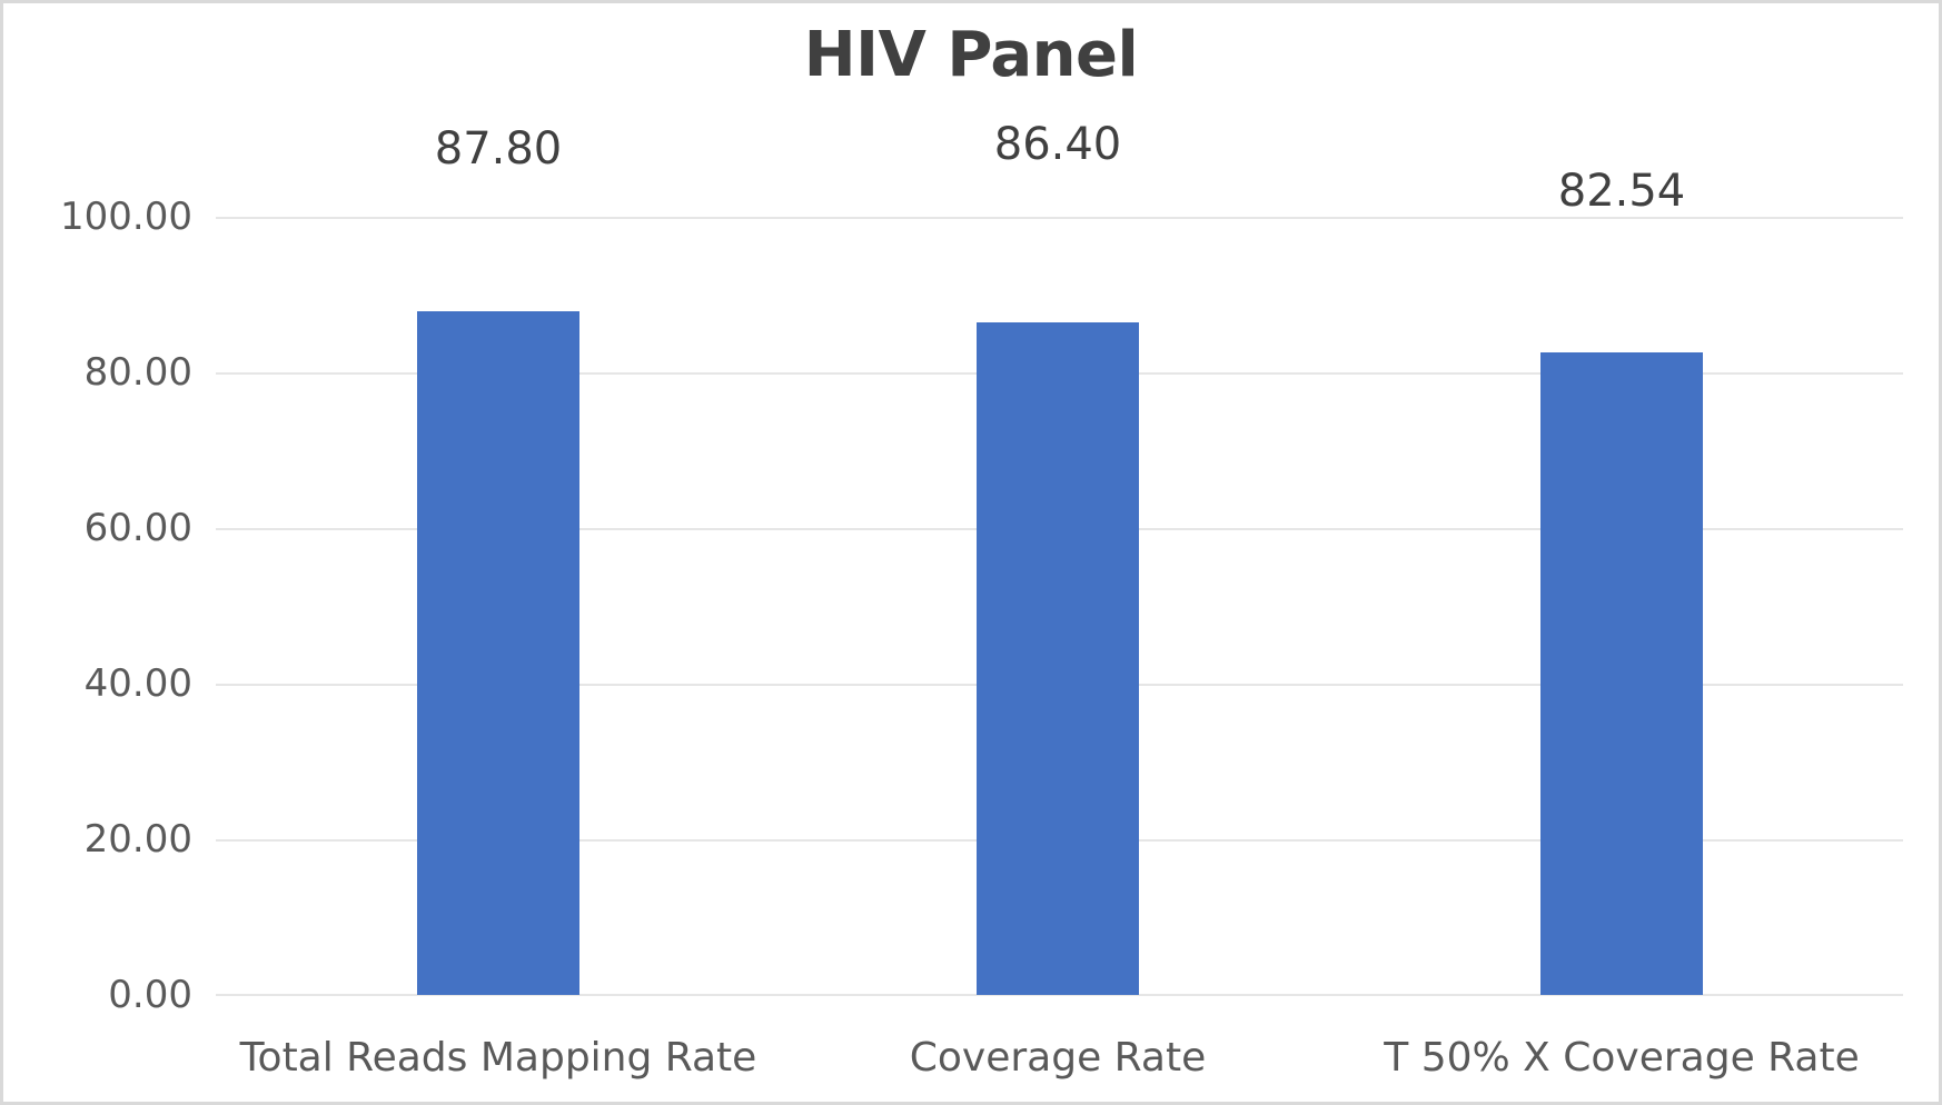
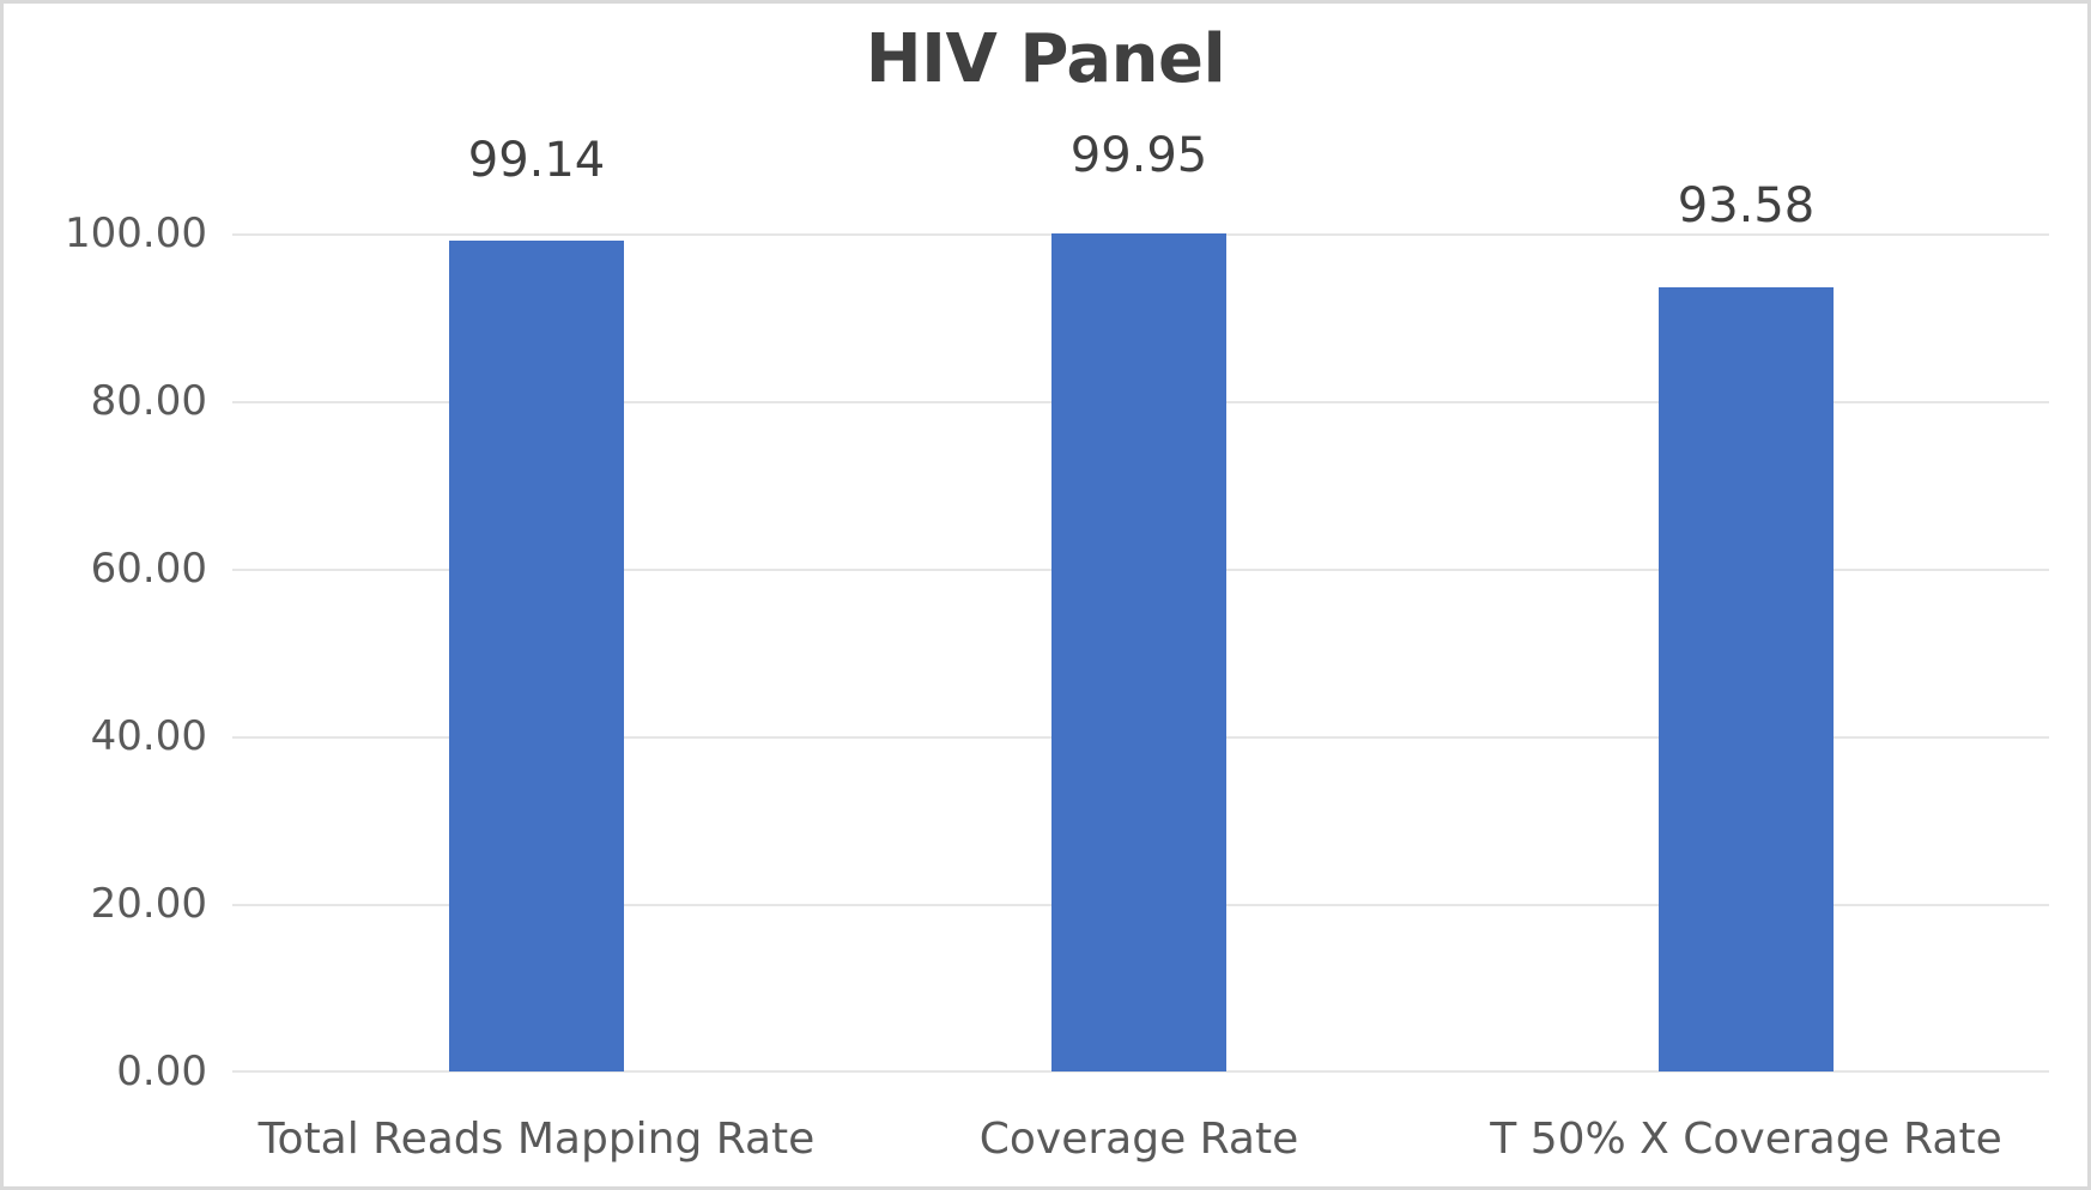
Total Reads Mapping Rate: 87.80 -> 99.14
Coverage Rate: 86.40 -> 99.95
T 50% X Coverage Rate: 82.54 -> 93.58
